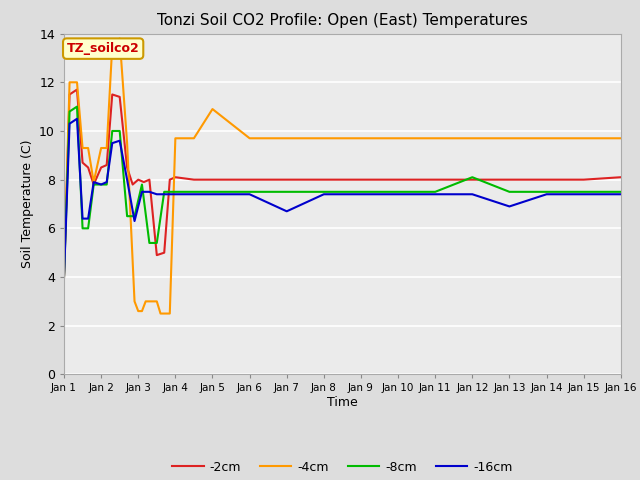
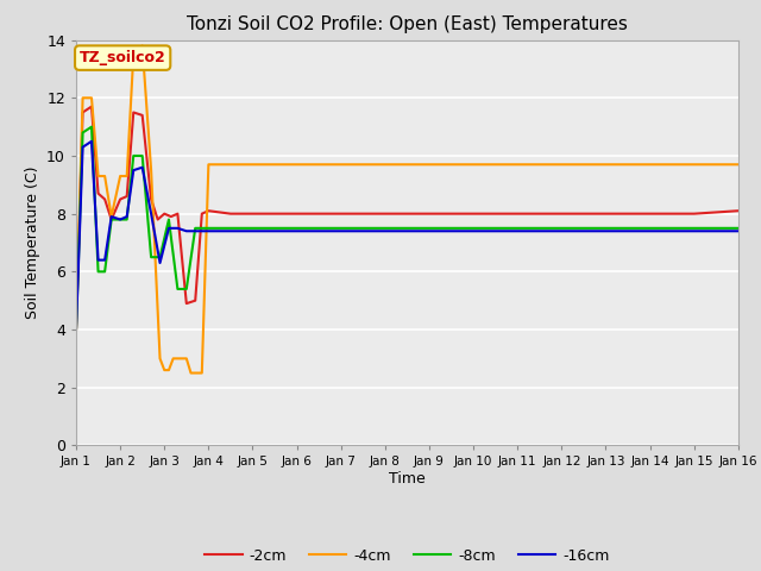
-4cm/Jan 5: 10.9 -> 9.7
-16cm/Jan 7: 6.7 -> 7.4
-8cm/Jan 12: 8.1 -> 7.5
-16cm/Jan 13: 6.9 -> 7.4
